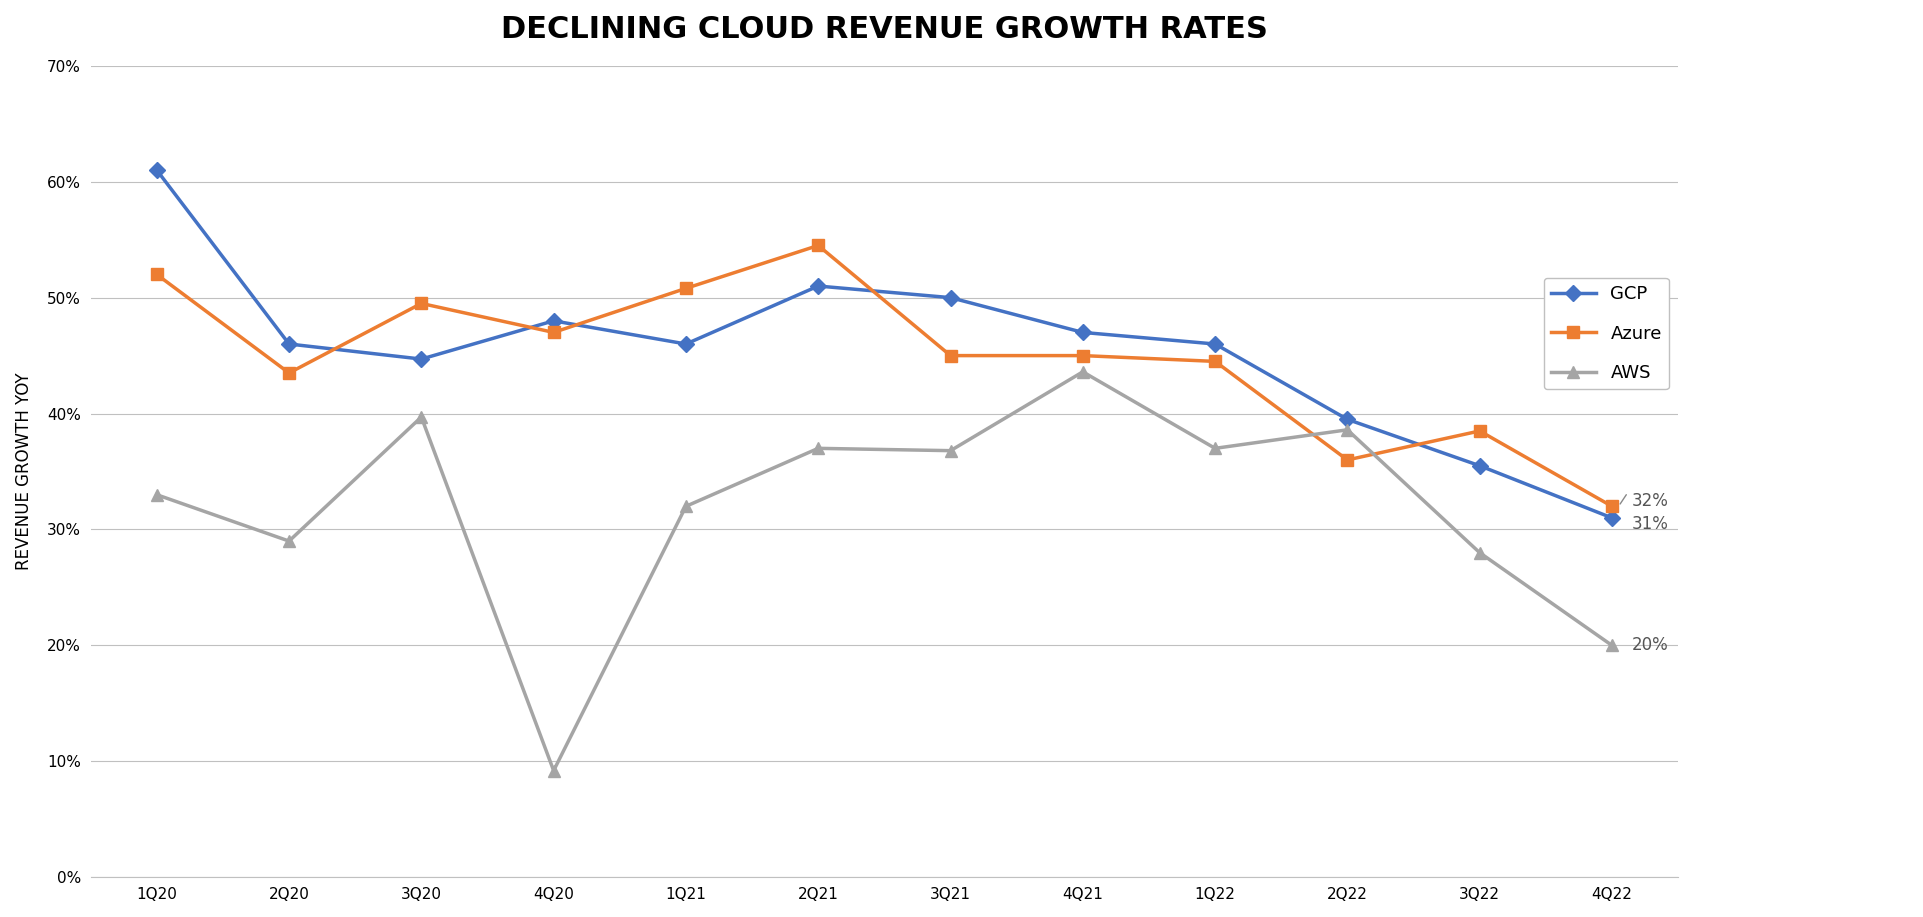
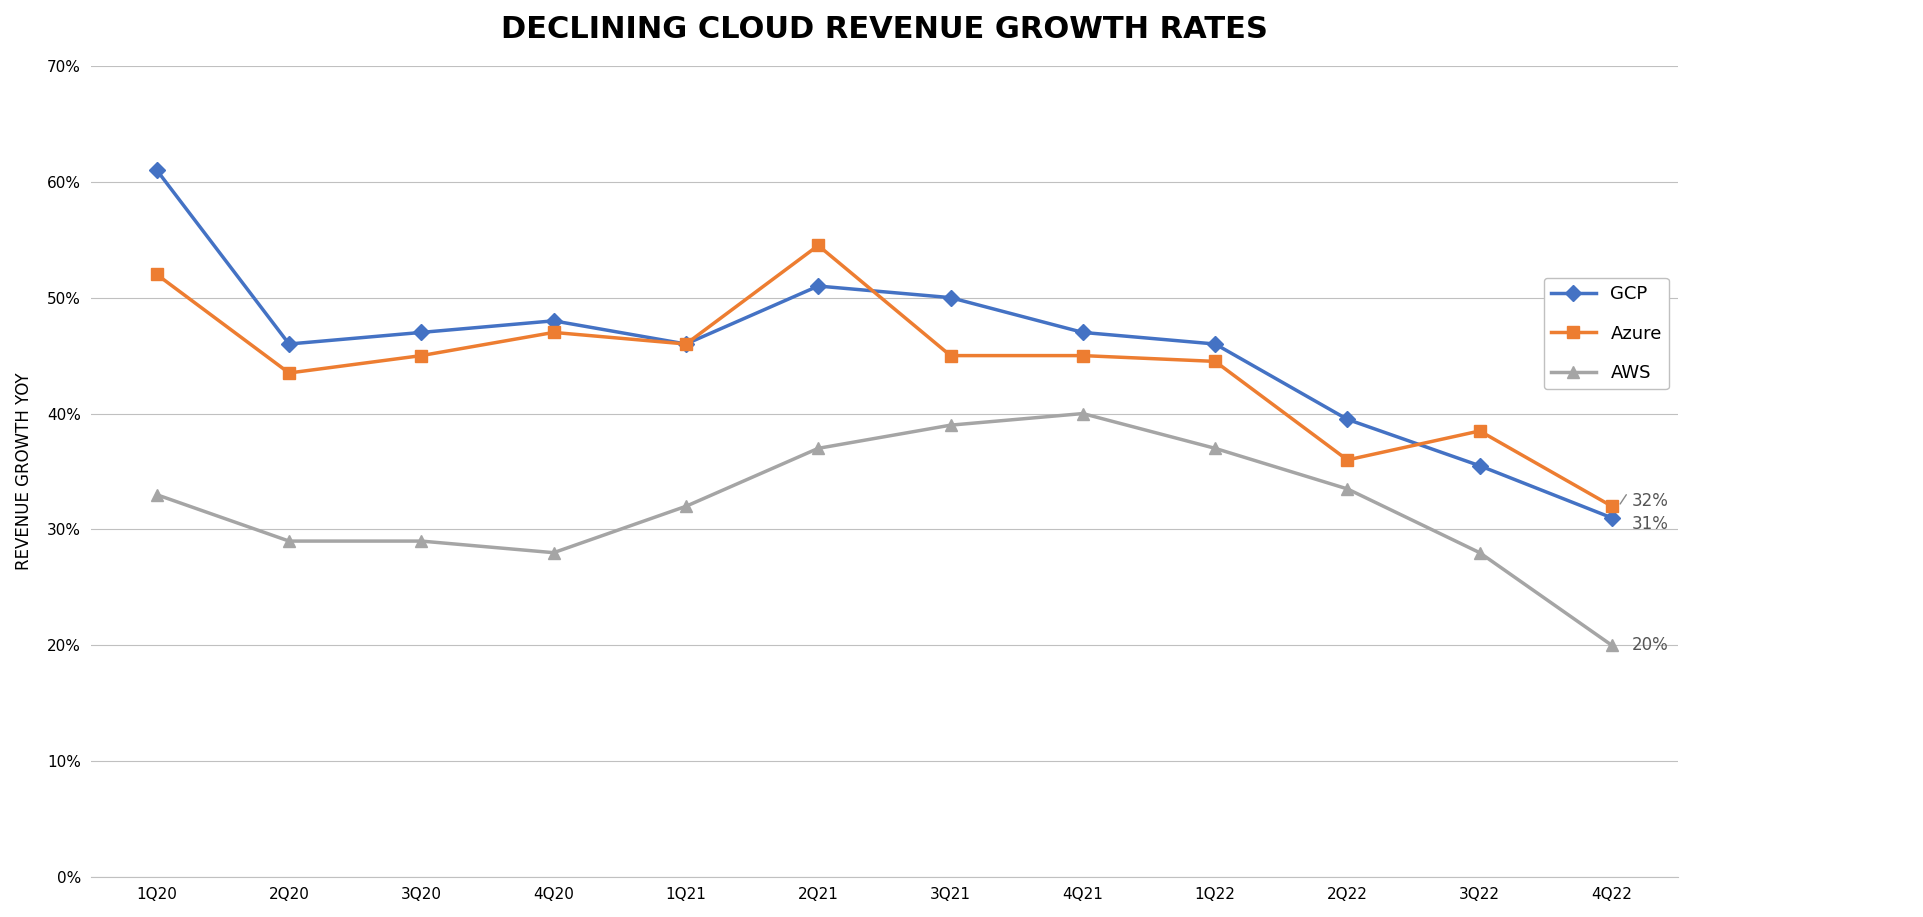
GCP/3Q20: 44.7% -> 47.0%
Azure/3Q20: 49.5% -> 45.0%
AWS/3Q20: 39.7% -> 29.0%
AWS/4Q20: 9.2% -> 28.0%
Azure/1Q21: 50.8% -> 46.0%
AWS/3Q21: 36.8% -> 39.0%
AWS/4Q21: 43.6% -> 40.0%
AWS/2Q22: 38.6% -> 33.5%
